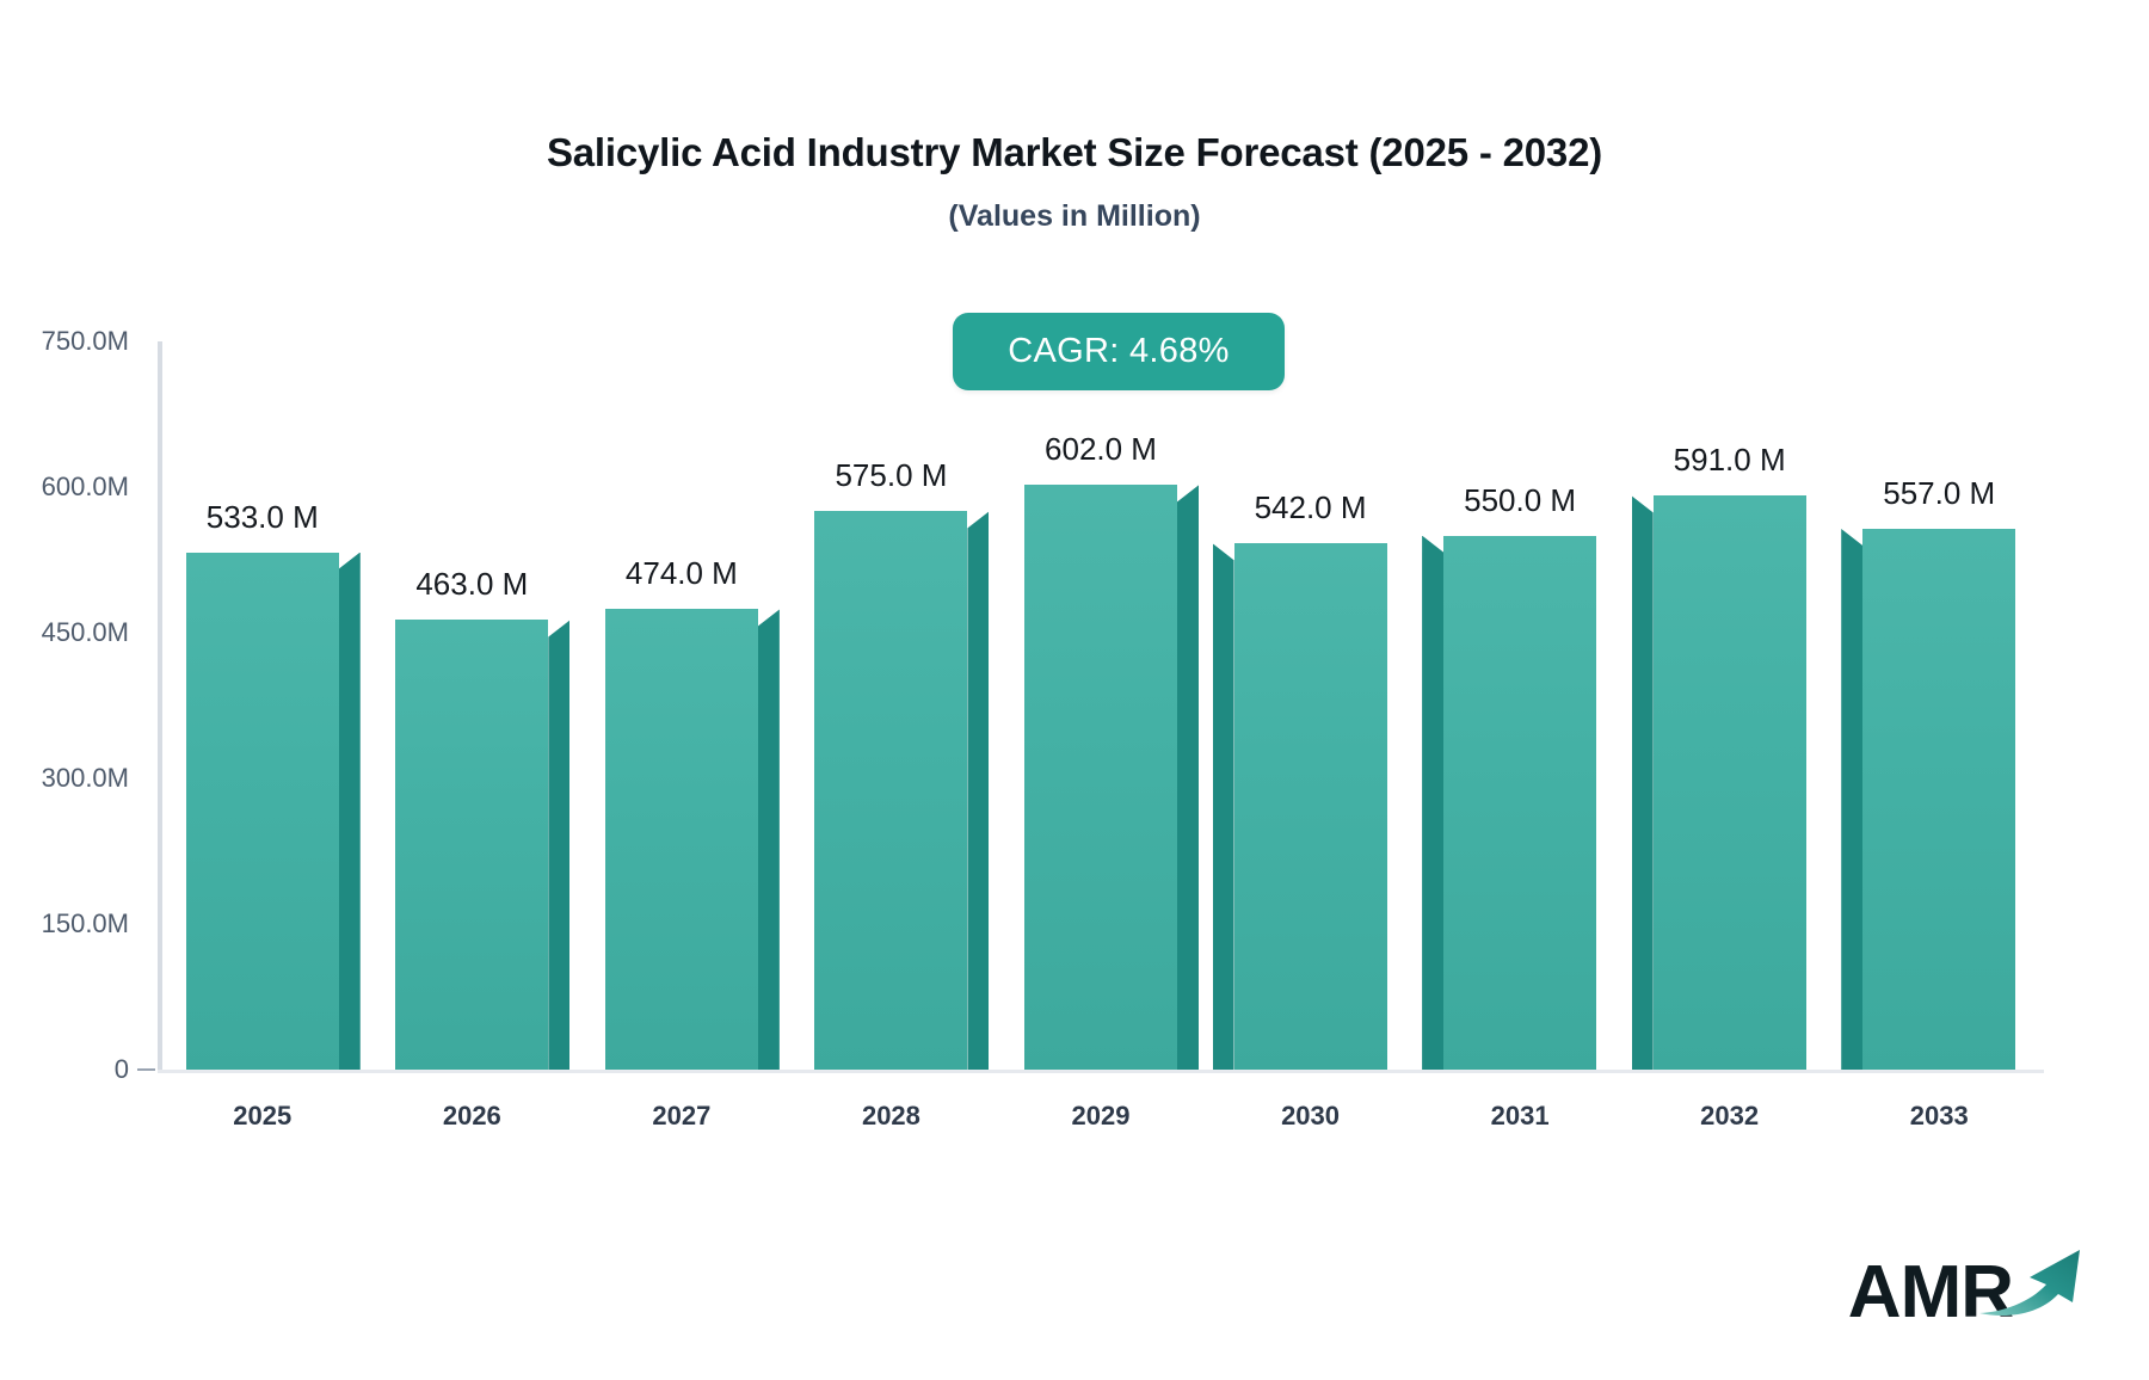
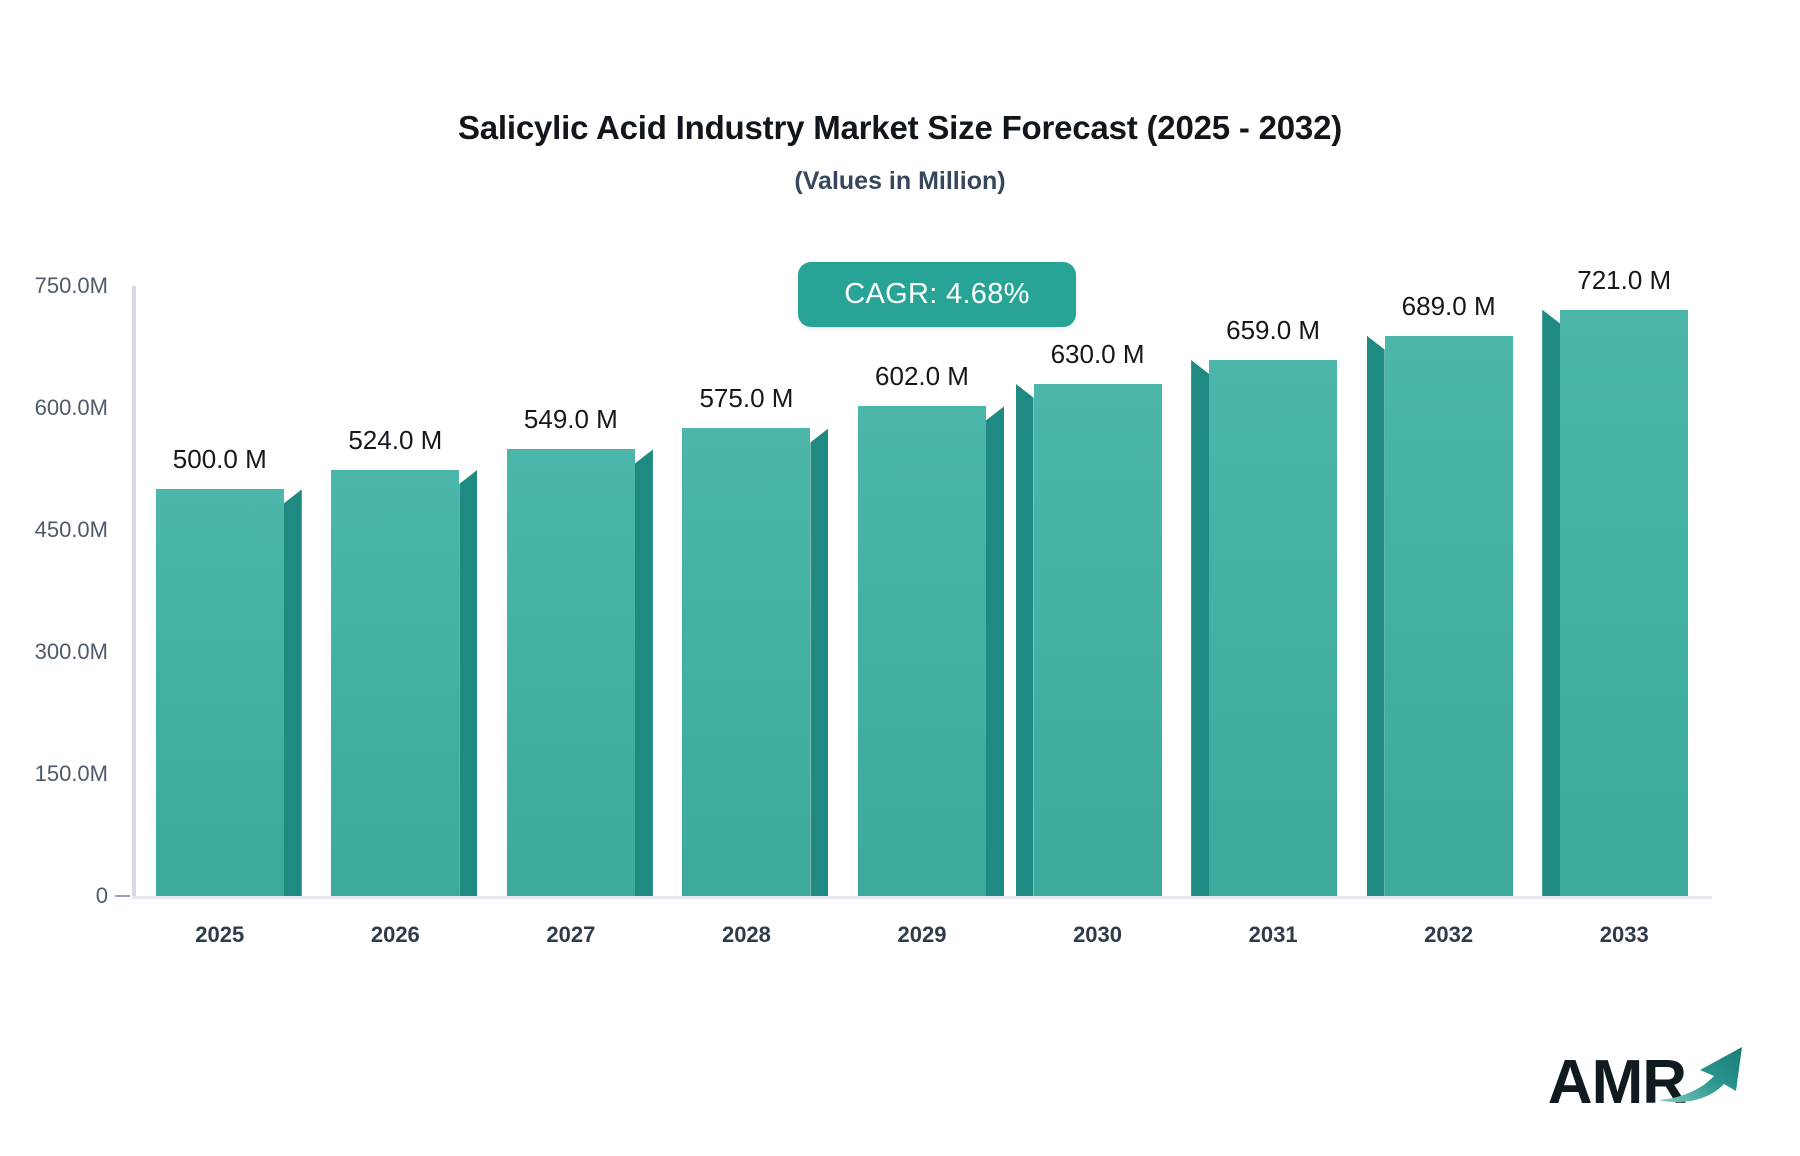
2025: 533.0 -> 500.0
2026: 463.0 -> 524.0
2027: 474.0 -> 549.0
2030: 542.0 -> 630.0
2031: 550.0 -> 659.0
2032: 591.0 -> 689.0
2033: 557.0 -> 721.0
